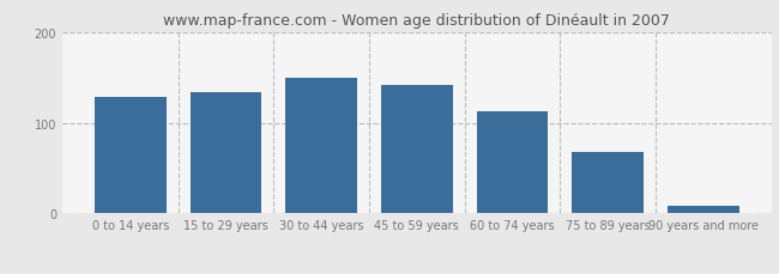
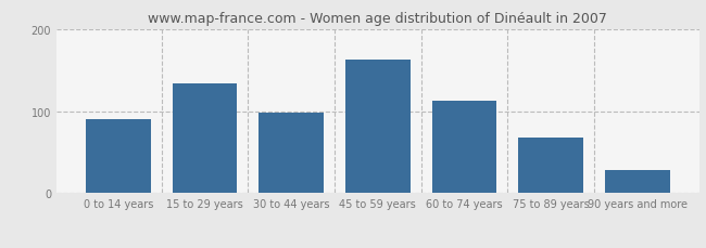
0 to 14 years: 128 -> 90
30 to 44 years: 150 -> 98
45 to 59 years: 142 -> 162
90 years and more: 8 -> 28
